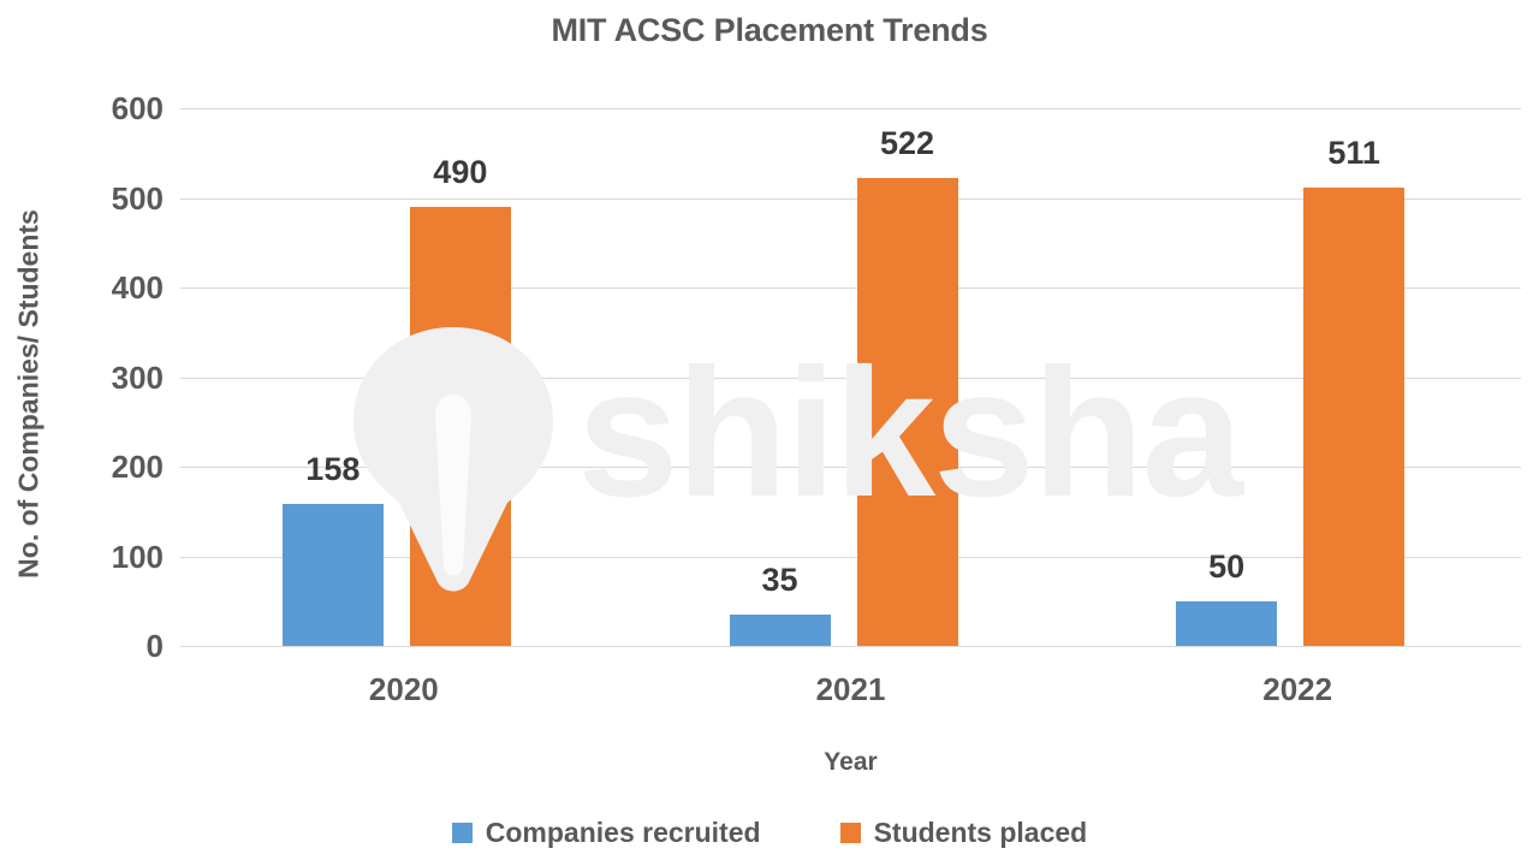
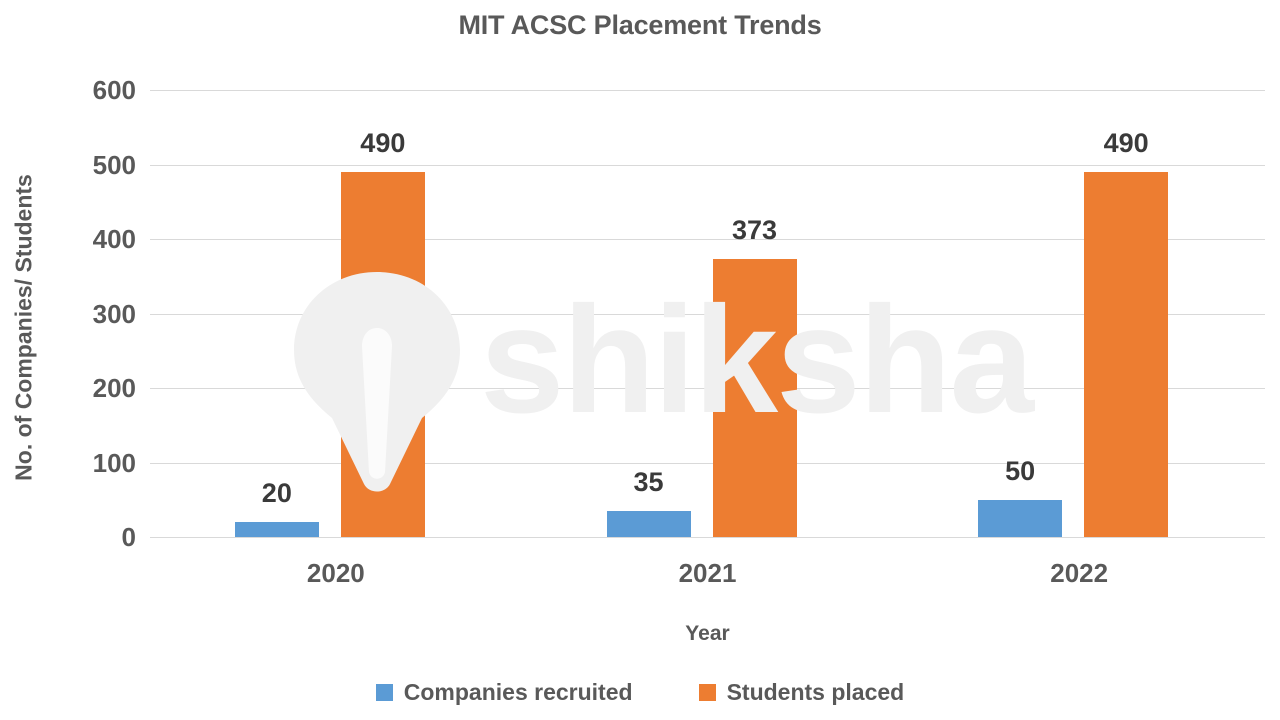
Companies recruited/2020: 158 -> 20
Students placed/2021: 522 -> 373
Students placed/2022: 511 -> 490
